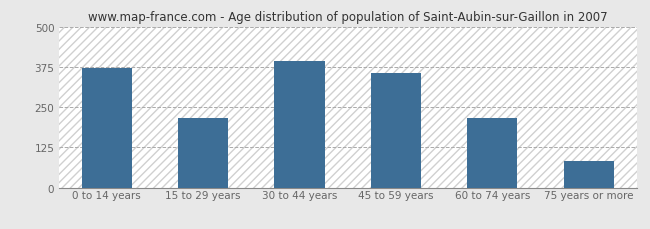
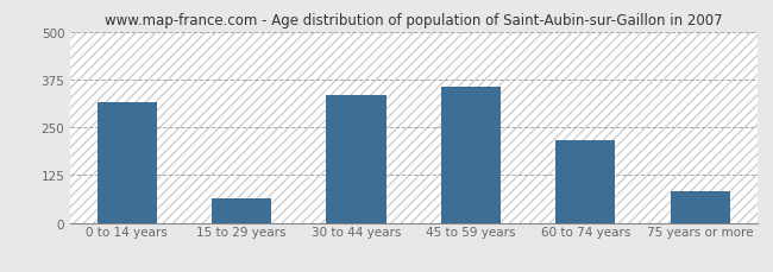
0 to 14 years: 370 -> 315
15 to 29 years: 215 -> 65
30 to 44 years: 392 -> 335
